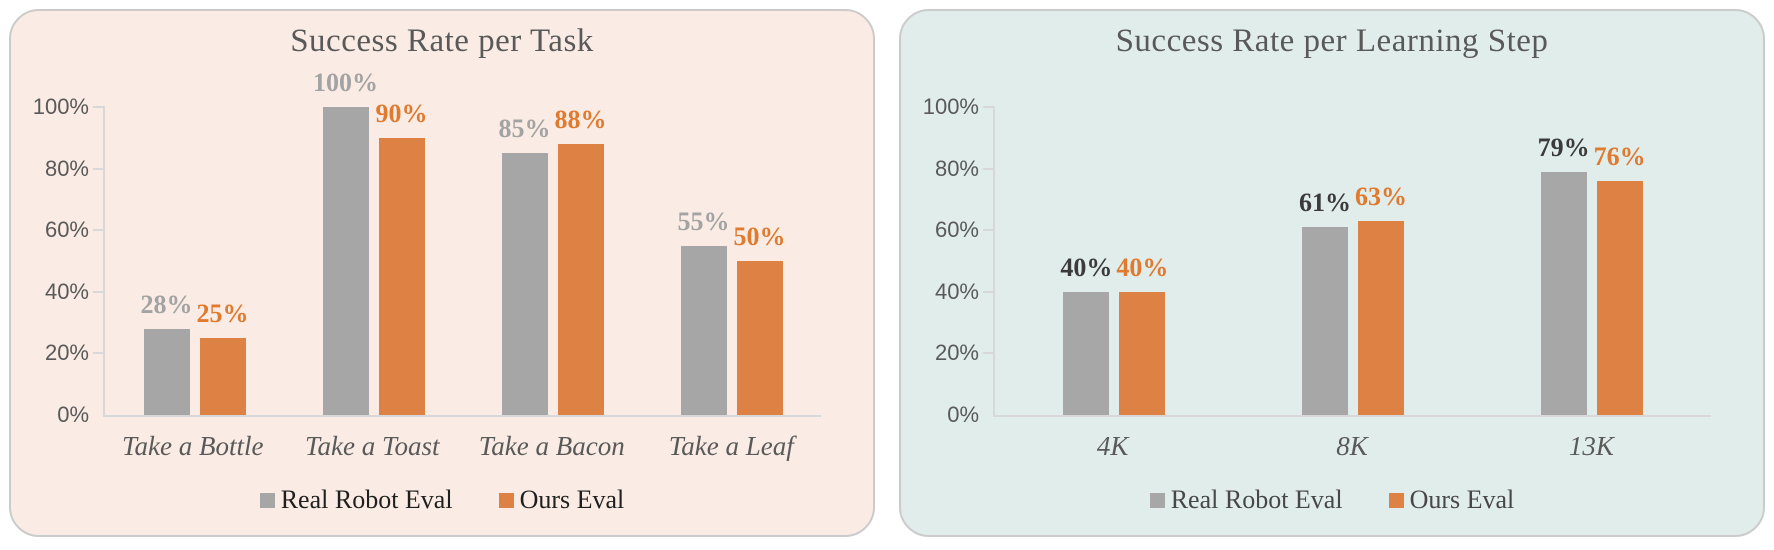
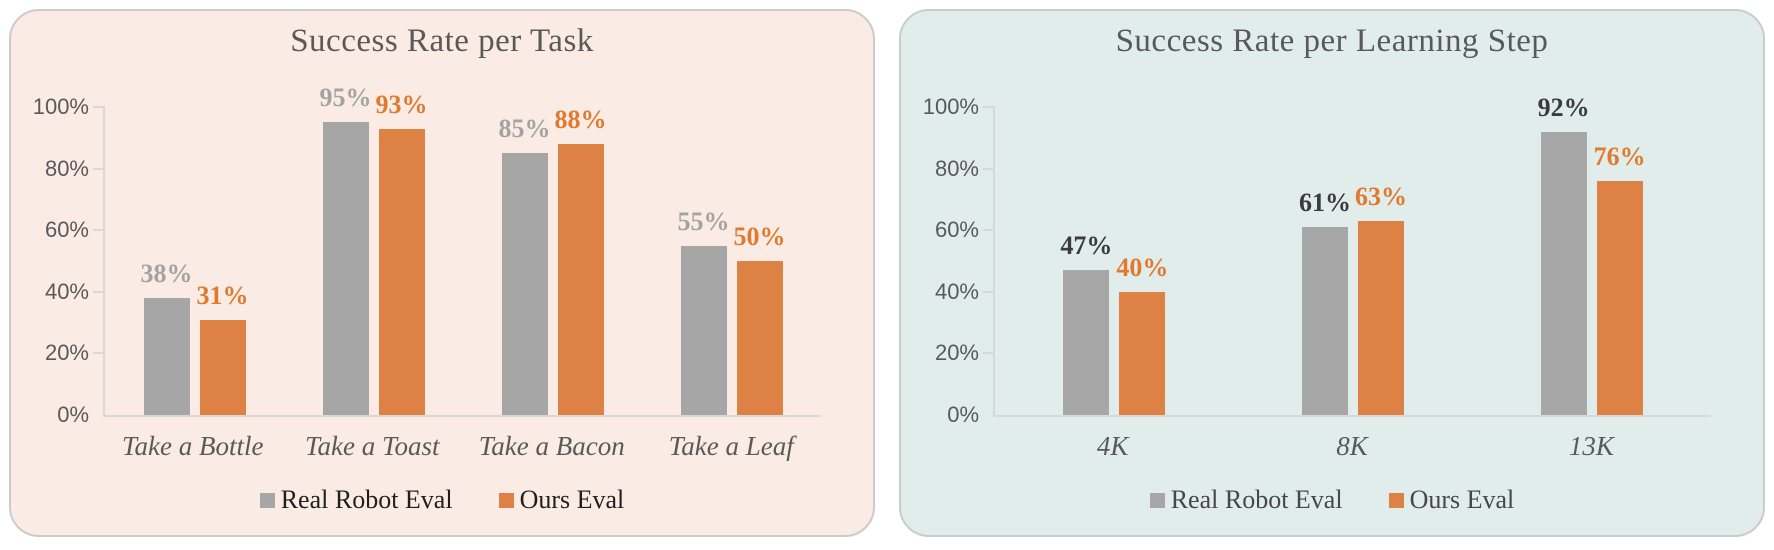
Success Rate per Task/Real Robot Eval/Take a Bottle: 28% -> 38%
Success Rate per Task/Ours Eval/Take a Bottle: 25% -> 31%
Success Rate per Task/Real Robot Eval/Take a Toast: 100% -> 95%
Success Rate per Task/Ours Eval/Take a Toast: 90% -> 93%
Success Rate per Learning Step/Real Robot Eval/4K: 40% -> 47%
Success Rate per Learning Step/Real Robot Eval/13K: 79% -> 92%
